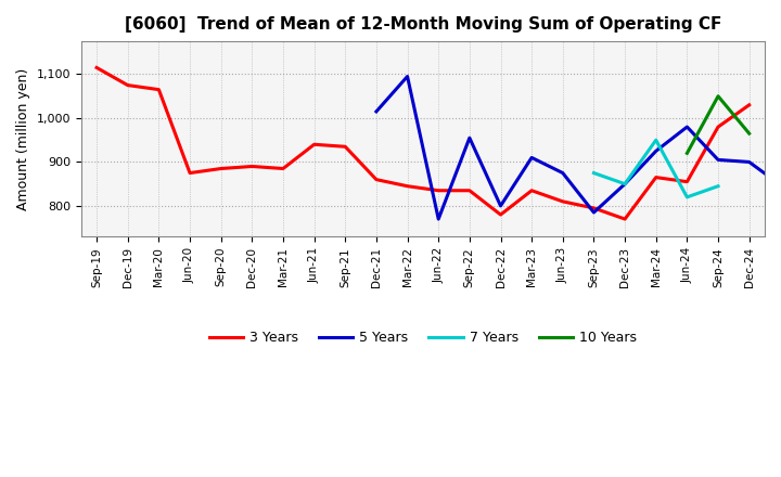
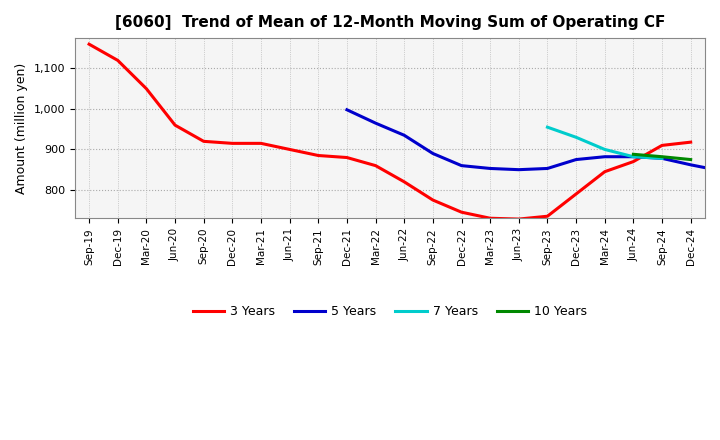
3 Years/Sep-19: 1,115 -> 1,160
3 Years/Dec-19: 1,075 -> 1,120
3 Years/Mar-20: 1,065 -> 1,050
3 Years/Jun-20: 875 -> 960
3 Years/Sep-20: 885 -> 920
3 Years/Dec-20: 890 -> 915
3 Years/Mar-21: 885 -> 915
3 Years/Jun-21: 940 -> 900
3 Years/Sep-21: 935 -> 885
3 Years/Dec-21: 860 -> 880
5 Years/Dec-21: 1,015 -> 998
3 Years/Mar-22: 845 -> 860
5 Years/Mar-22: 1,095 -> 965
3 Years/Jun-22: 835 -> 820
5 Years/Jun-22: 770 -> 935
3 Years/Sep-22: 835 -> 775
5 Years/Sep-22: 955 -> 890
3 Years/Dec-22: 780 -> 745
5 Years/Dec-22: 800 -> 860
3 Years/Mar-23: 835 -> 730
5 Years/Mar-23: 910 -> 853
3 Years/Jun-23: 810 -> 728
5 Years/Jun-23: 875 -> 850
3 Years/Sep-23: 795 -> 735
5 Years/Sep-23: 785 -> 853
7 Years/Sep-23: 875 -> 955
3 Years/Dec-23: 770 -> 790
5 Years/Dec-23: 850 -> 875
7 Years/Dec-23: 850 -> 930
3 Years/Mar-24: 865 -> 845
5 Years/Mar-24: 925 -> 882
7 Years/Mar-24: 950 -> 900
3 Years/Jun-24: 855 -> 870
5 Years/Jun-24: 980 -> 882
7 Years/Jun-24: 820 -> 882
10 Years/Jun-24: 920 -> 888
3 Years/Sep-24: 980 -> 910
5 Years/Sep-24: 905 -> 878
7 Years/Sep-24: 845 -> 878
10 Years/Sep-24: 1,050 -> 882
3 Years/Dec-24: 1,030 -> 918
5 Years/Dec-24: 900 -> 862
10 Years/Dec-24: 965 -> 875
